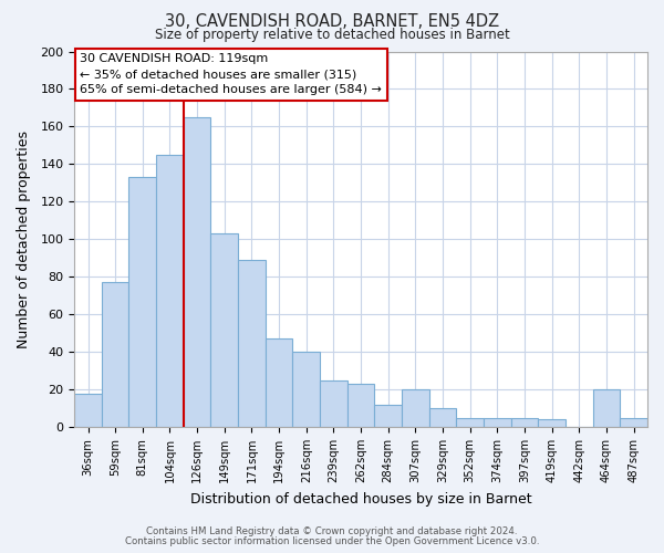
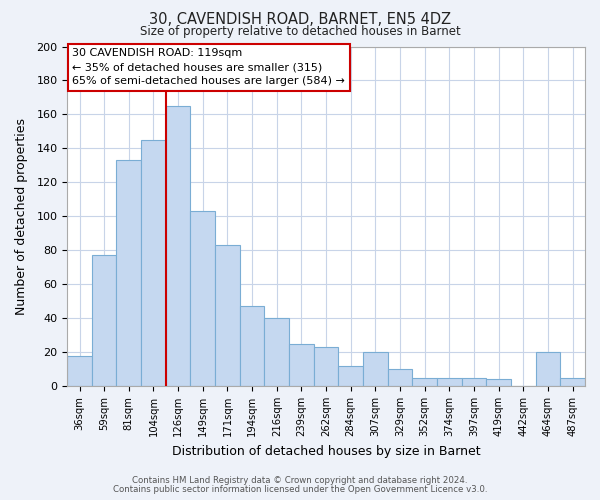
171sqm: 89 -> 83
